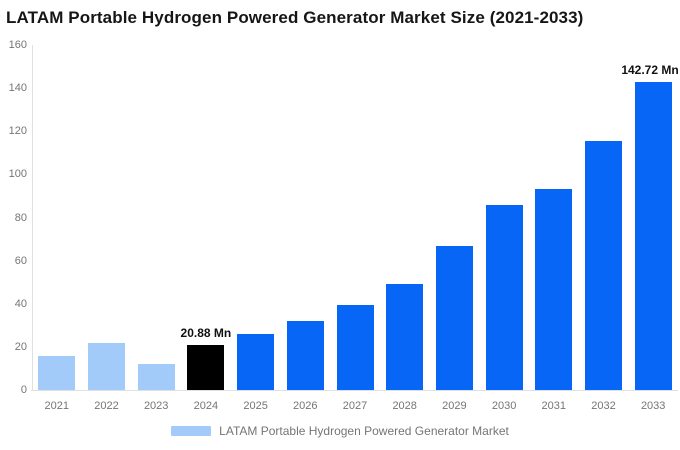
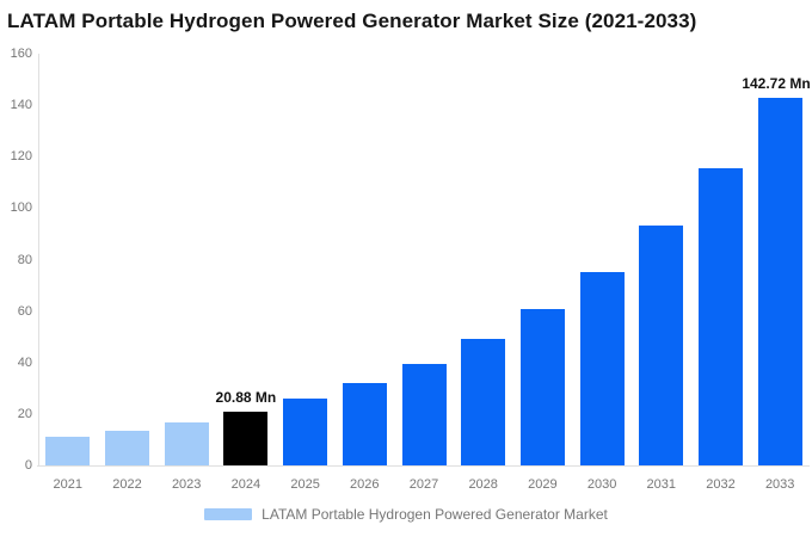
2021: 16 -> 11
2022: 22 -> 14
2023: 12 -> 17
2029: 67 -> 61
2030: 86 -> 75
